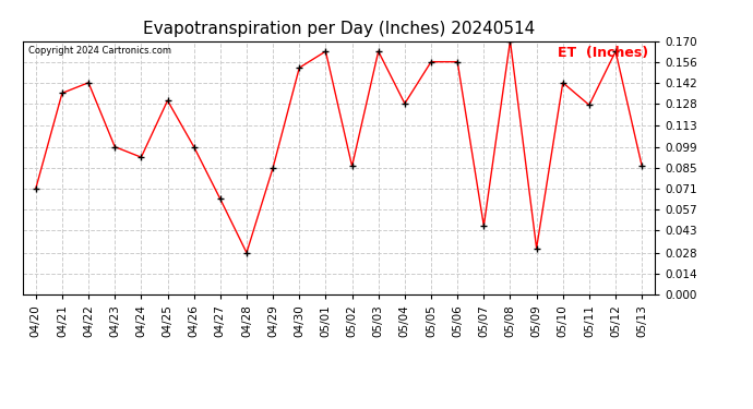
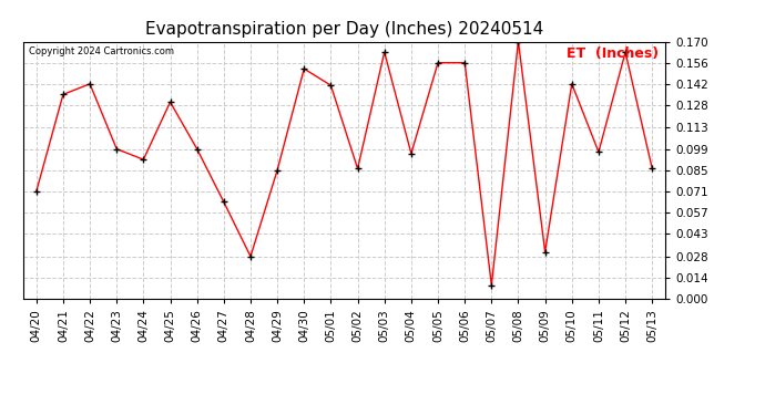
05/01: 0.163 -> 0.141
05/04: 0.128 -> 0.096
05/07: 0.046 -> 0.009
05/11: 0.127 -> 0.097
